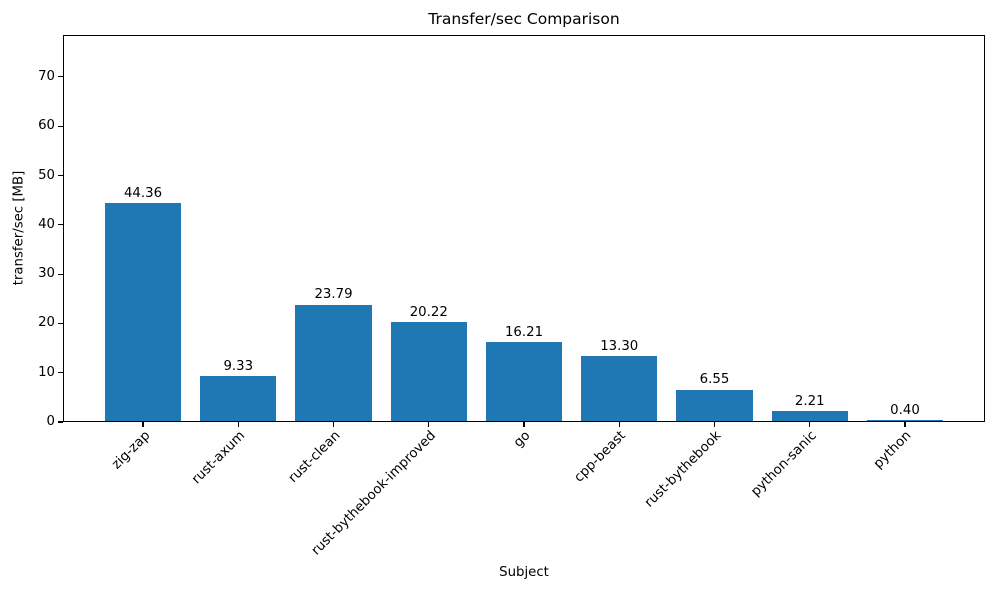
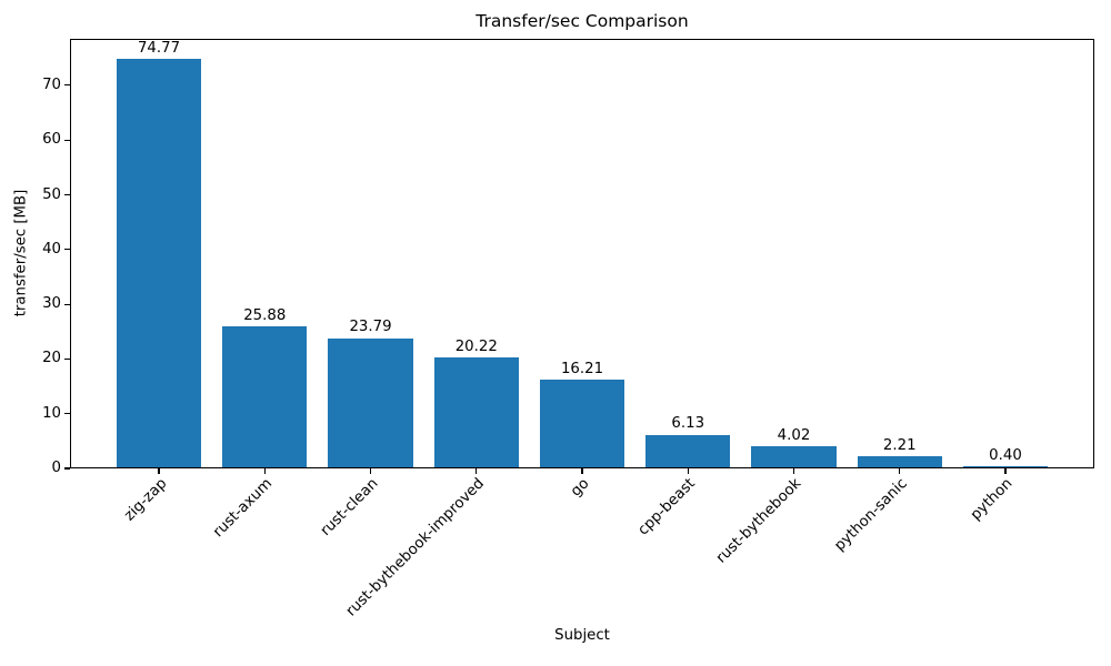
zig-zap: 44.36 -> 74.77
rust-axum: 9.33 -> 25.88
cpp-beast: 13.30 -> 6.13
rust-bythebook: 6.55 -> 4.02
